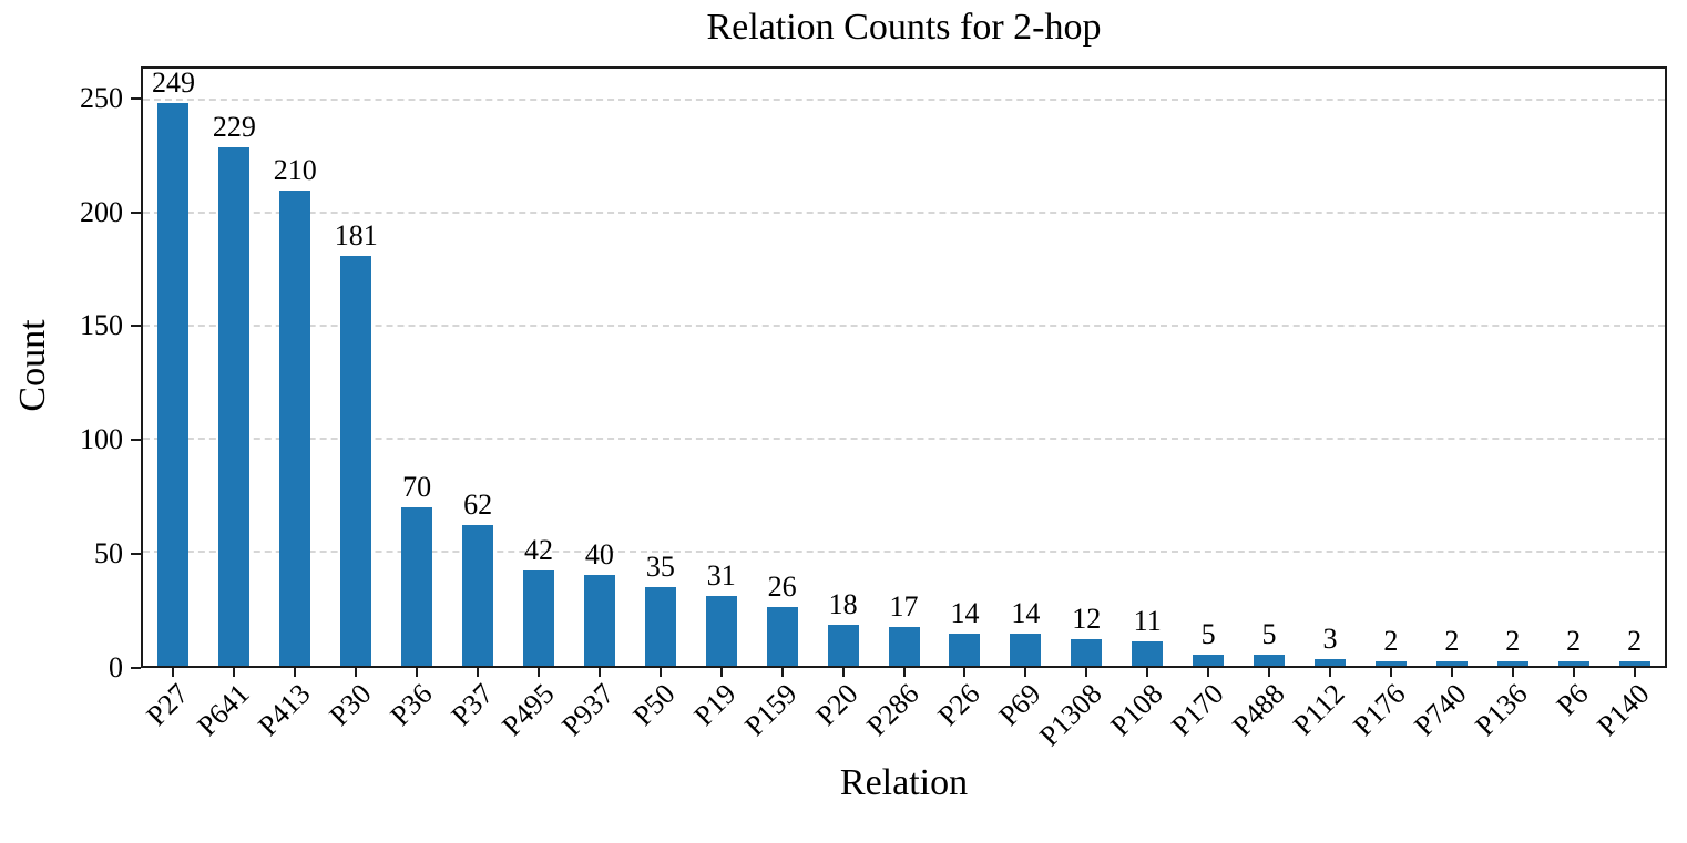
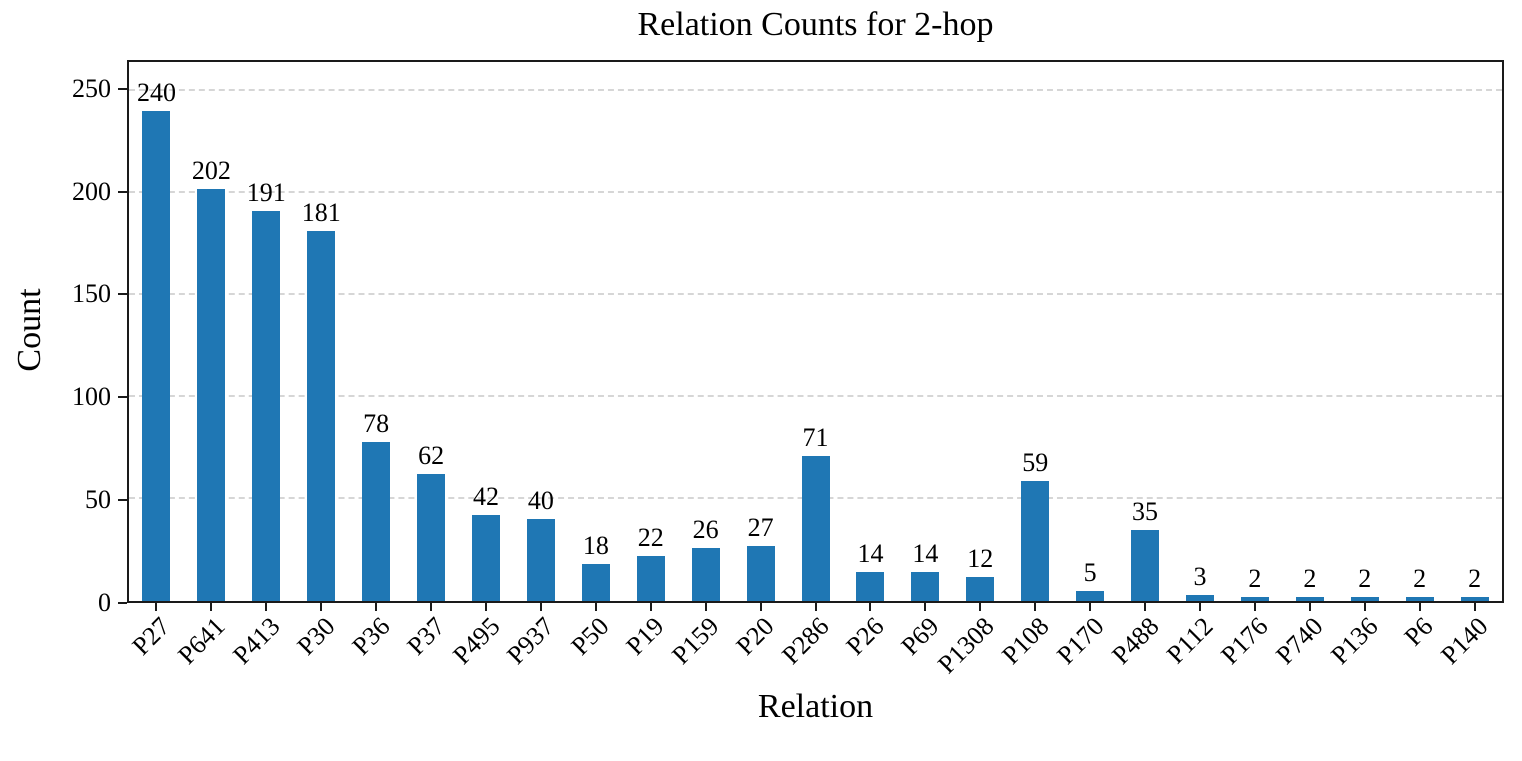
P27: 249 -> 240
P641: 229 -> 202
P413: 210 -> 191
P36: 70 -> 78
P50: 35 -> 18
P19: 31 -> 22
P20: 18 -> 27
P286: 17 -> 71
P108: 11 -> 59
P488: 5 -> 35
